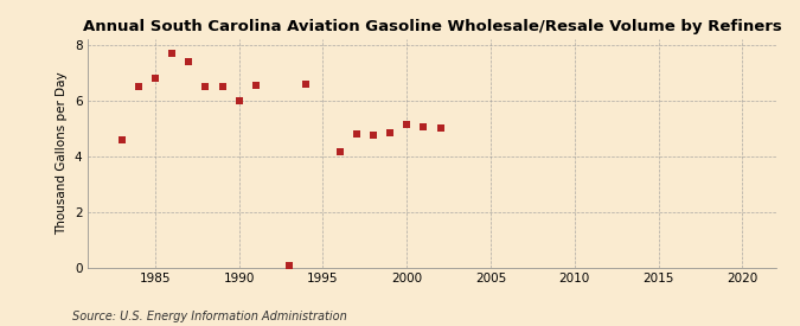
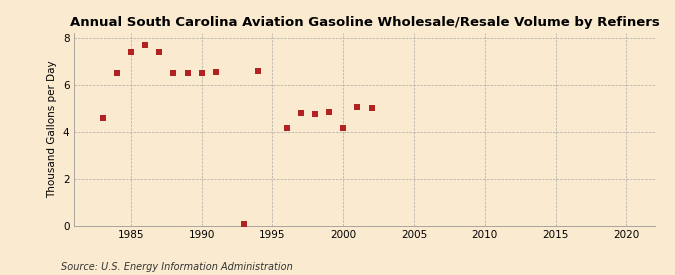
1985: 6.80 -> 7.40
1990: 6.00 -> 6.50
2000: 5.15 -> 4.15
